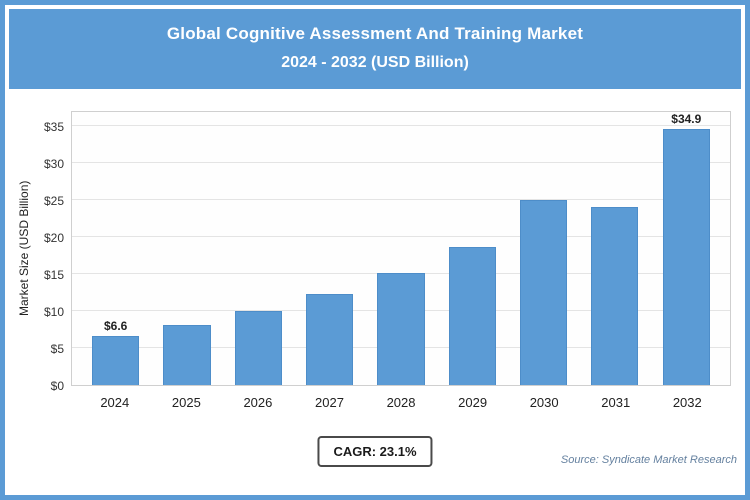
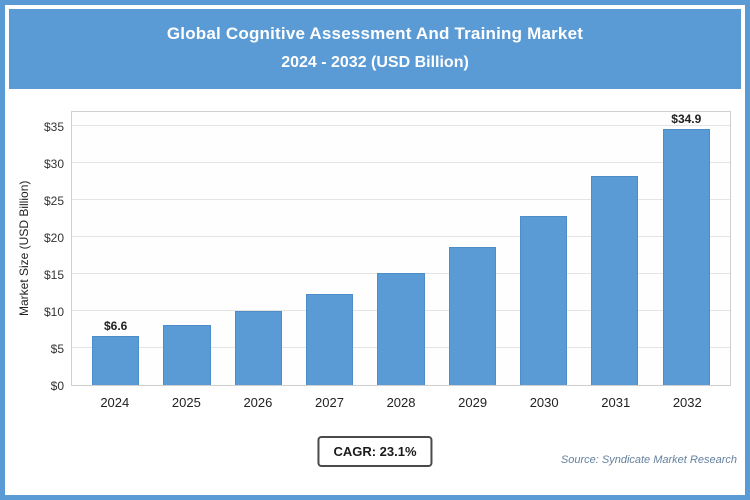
2030: $25 -> $23
2031: $24 -> $28
